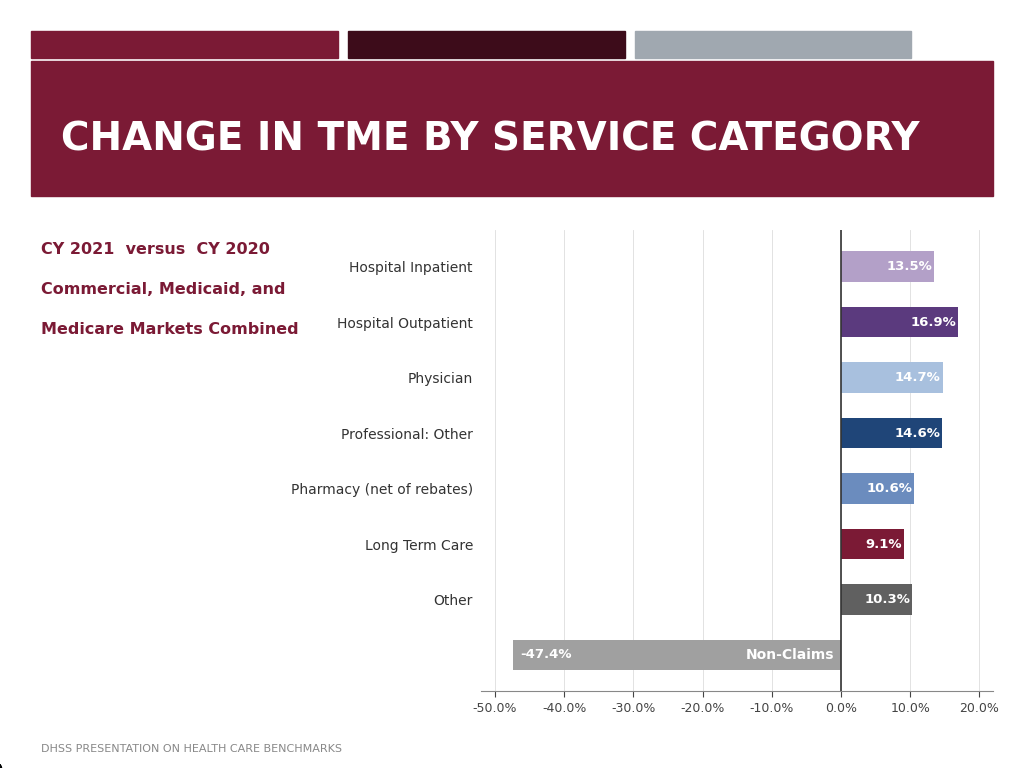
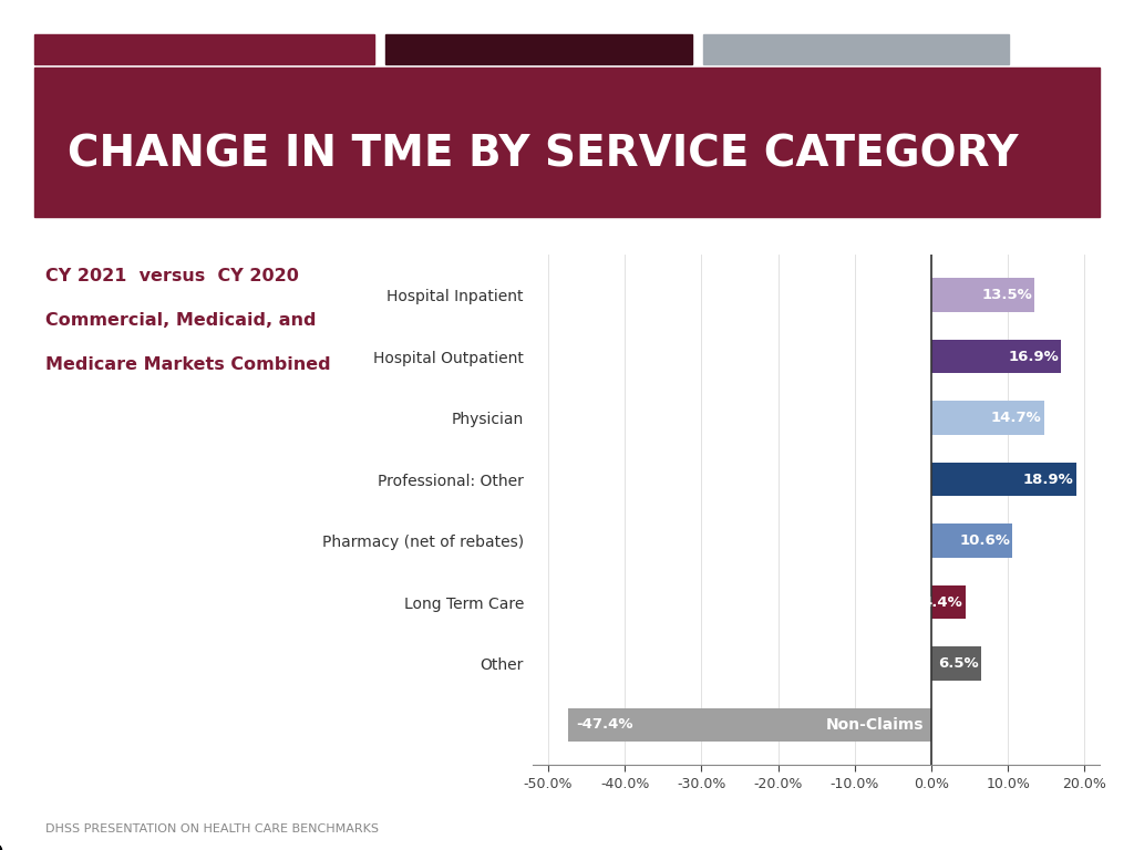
Professional: Other: 14.6% -> 18.9%
Long Term Care: 9.1% -> 4.4%
Other: 10.3% -> 6.5%
